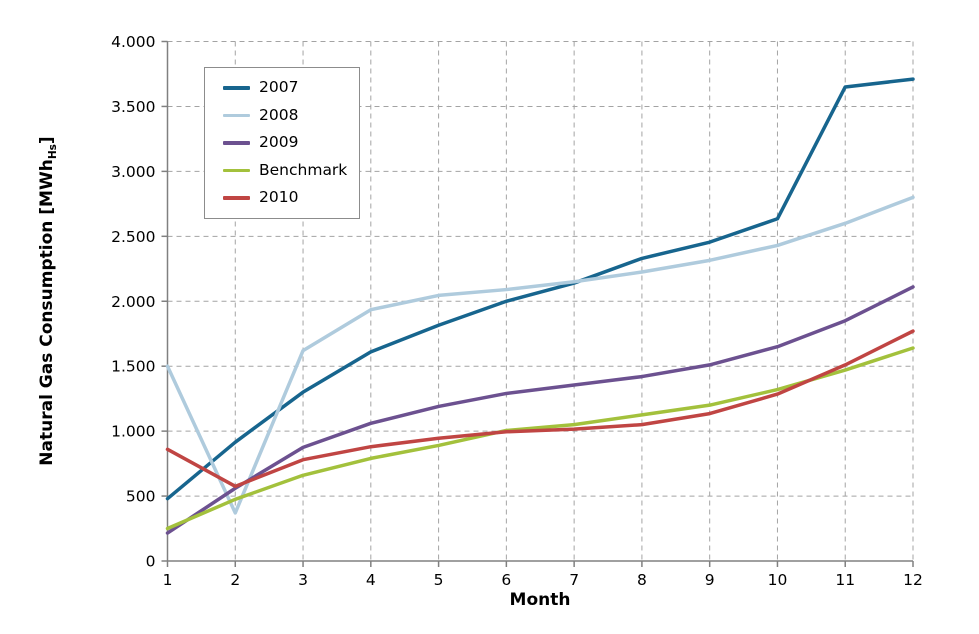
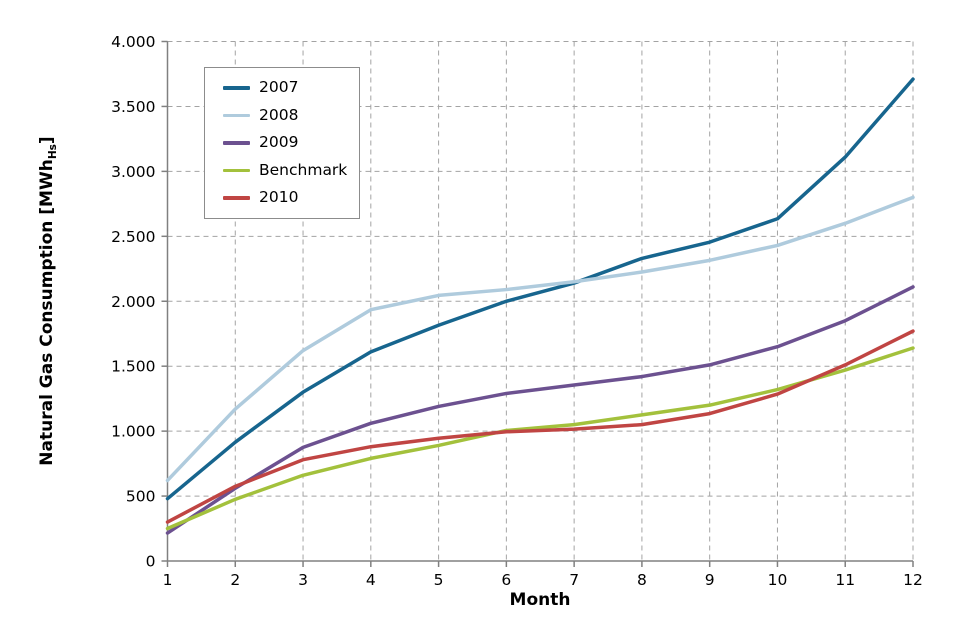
2008/1: 1500 -> 620
2010/1: 860 -> 300
2008/2: 370 -> 1170
2007/11: 3650 -> 3110
